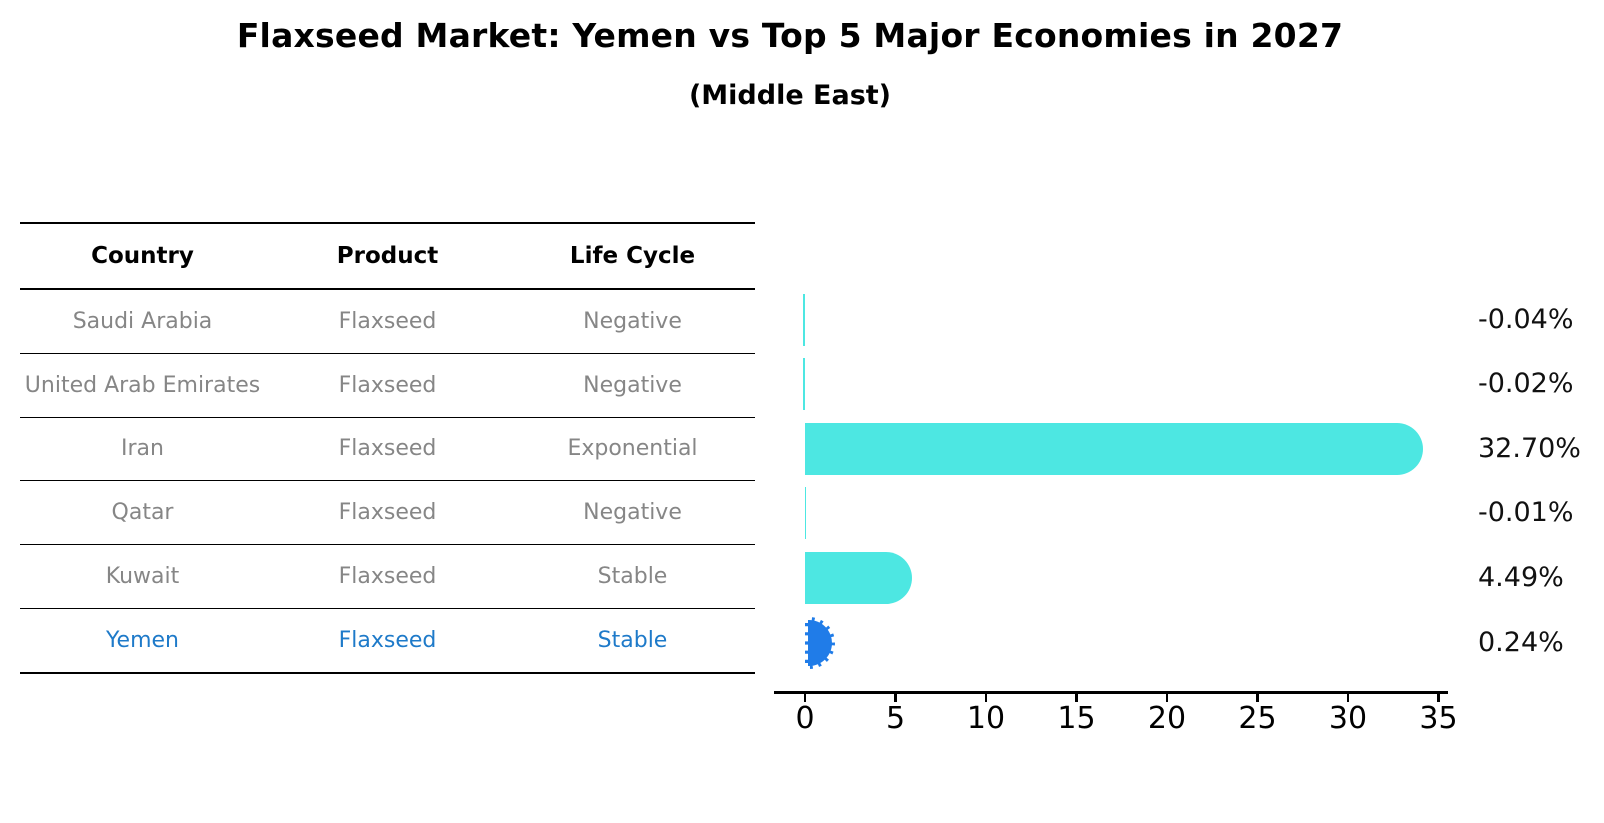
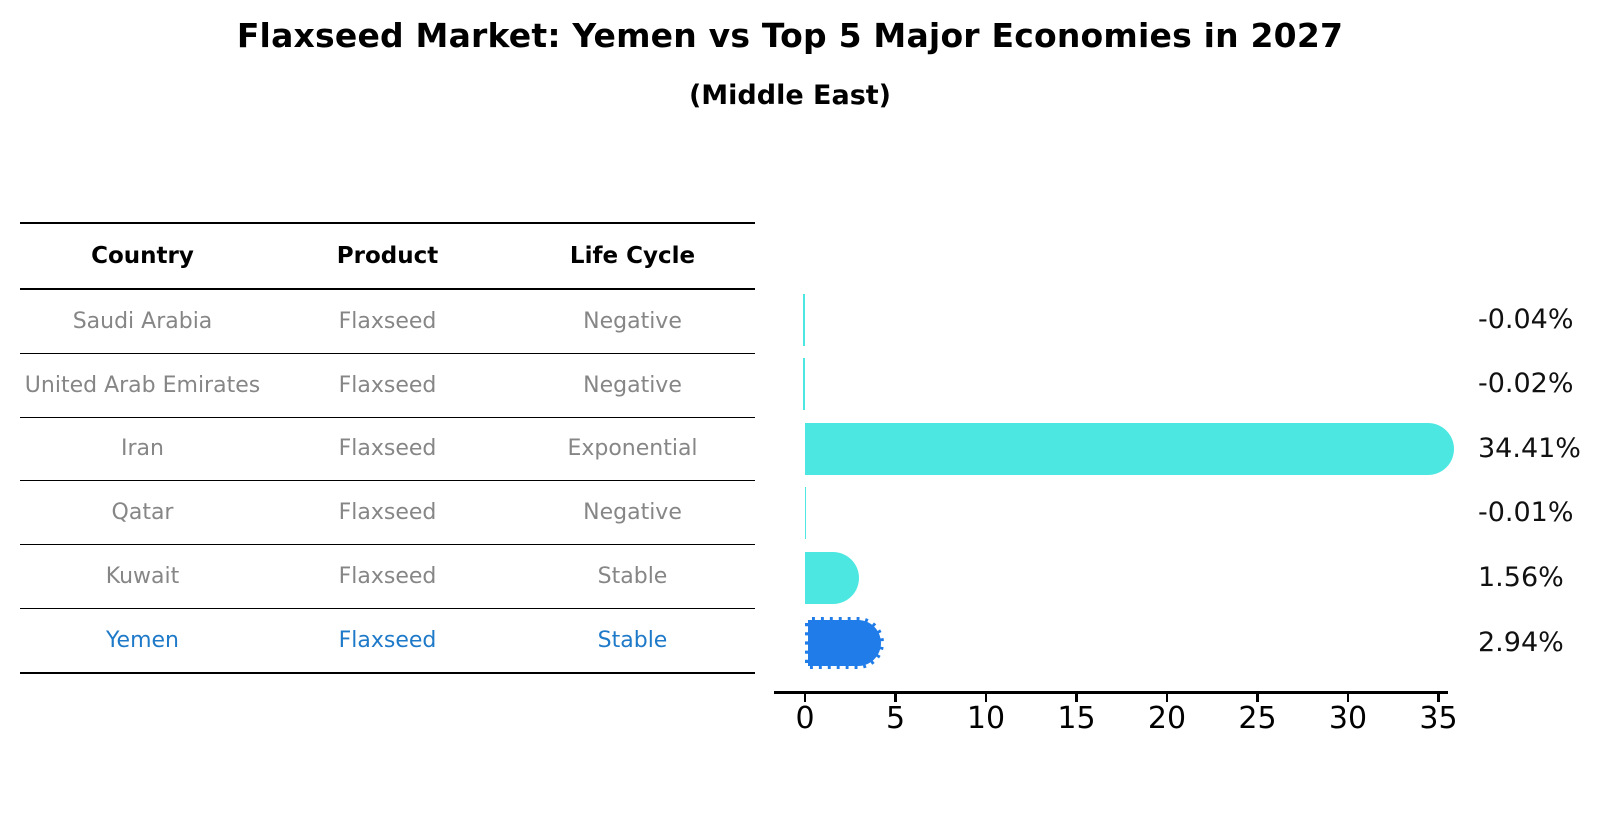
Iran: 32.70% -> 34.41%
Kuwait: 4.49% -> 1.56%
Yemen: 0.24% -> 2.94%
